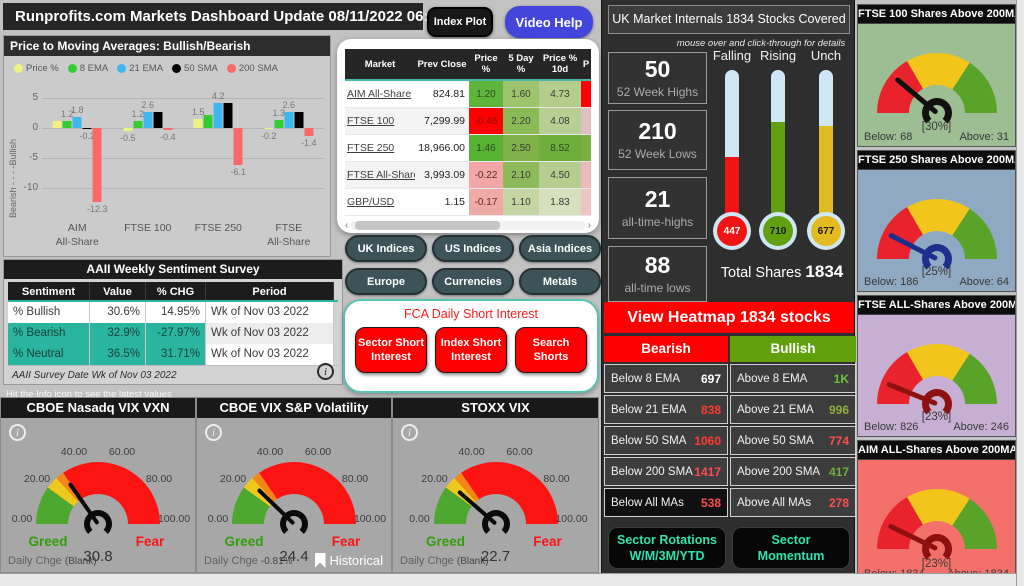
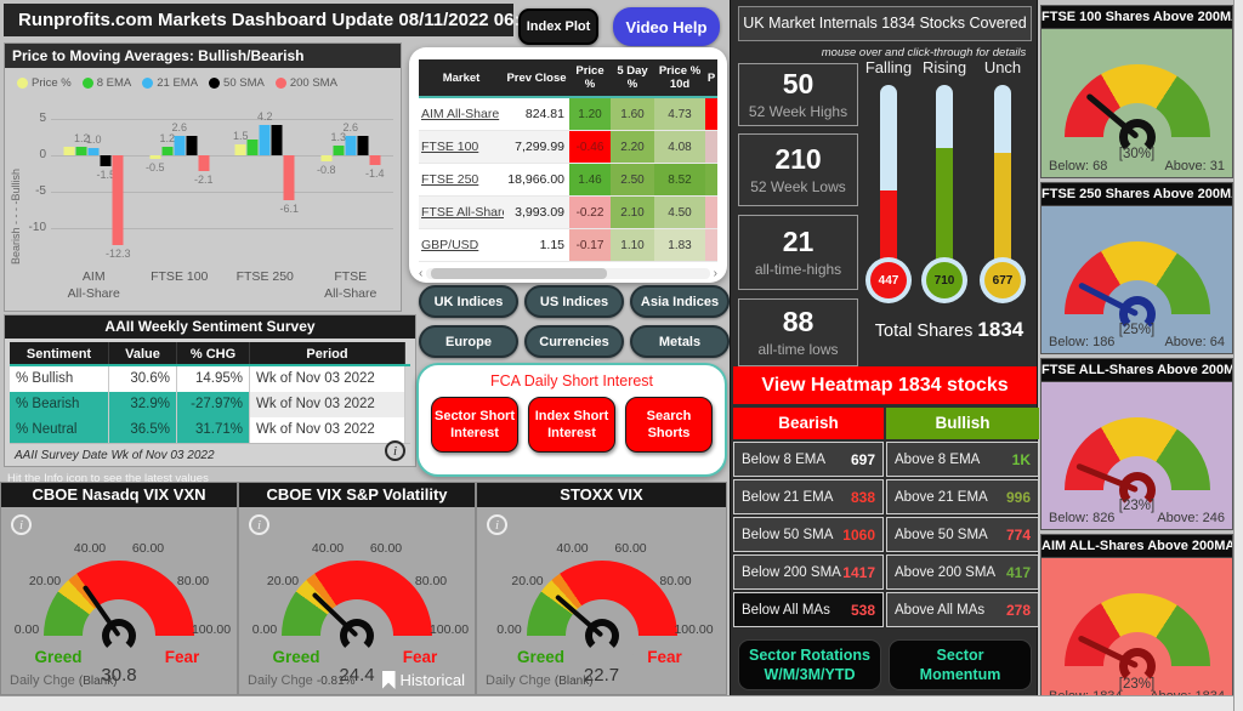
21 EMA/AIM All-Share: 1.8 -> 1.0
50 SMA/AIM All-Share: -0.2 -> -1.5
200 SMA/FTSE 100: -0.4 -> -2.1
Price %/FTSE All-Share: -0.2 -> -0.8
